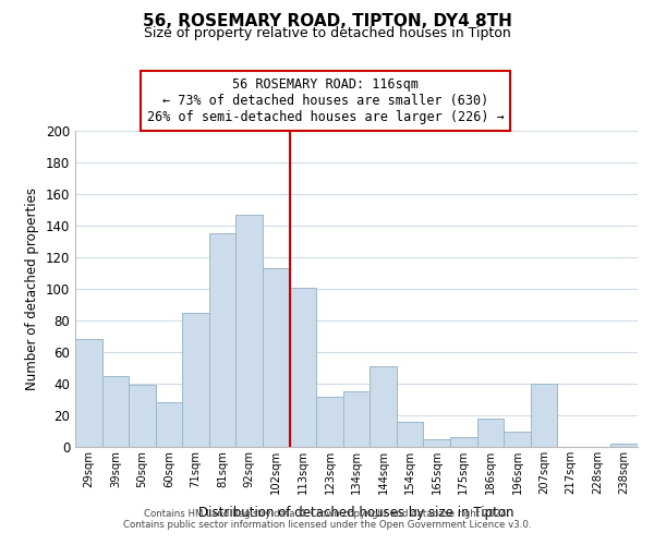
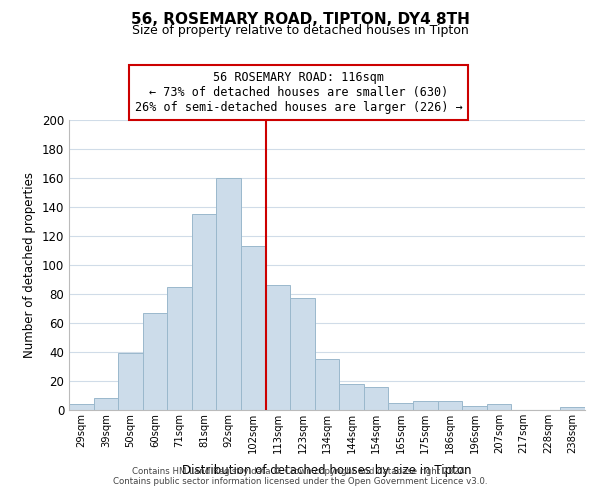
29sqm: 68 -> 4
39sqm: 45 -> 8
60sqm: 28 -> 67
92sqm: 147 -> 160
113sqm: 101 -> 86
123sqm: 32 -> 77
144sqm: 51 -> 18
186sqm: 18 -> 6
196sqm: 10 -> 3
207sqm: 40 -> 4
